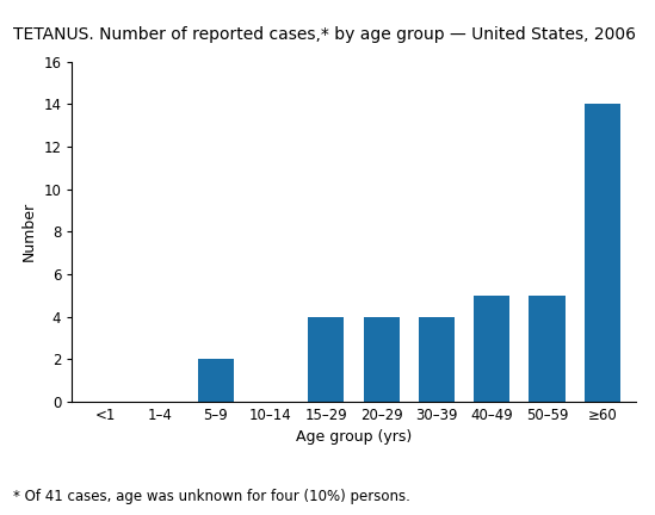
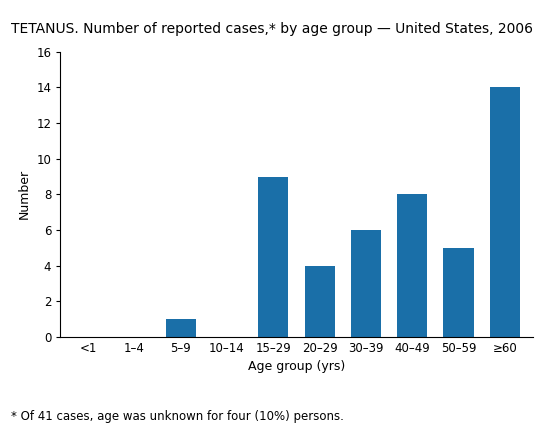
5–9: 2 -> 1
15–29: 4 -> 9
30–39: 4 -> 6
40–49: 5 -> 8
